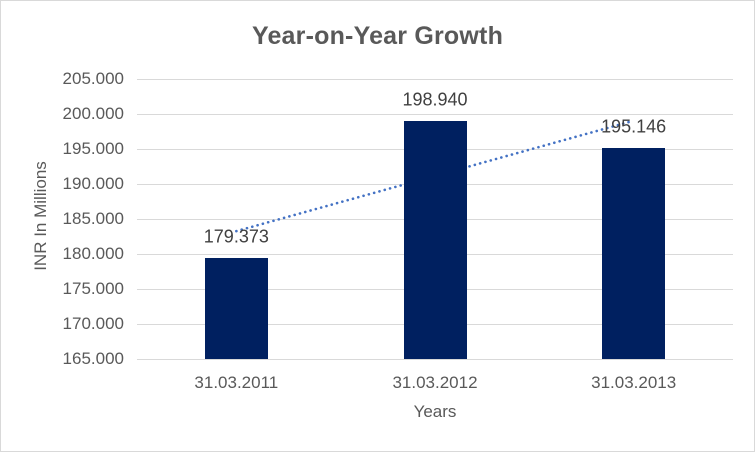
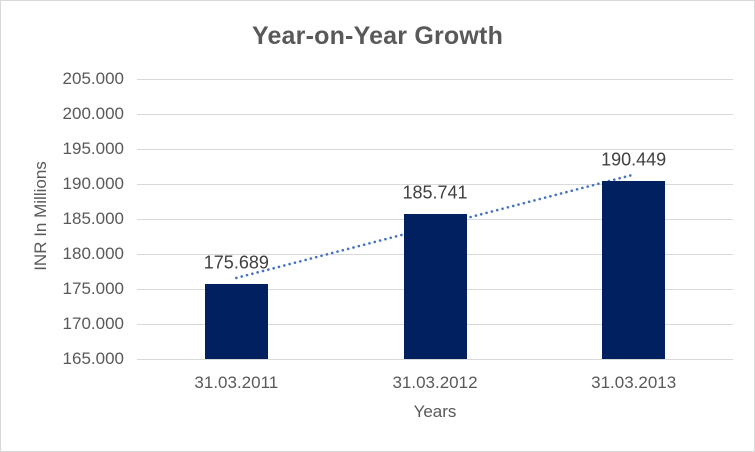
31.03.2011: 179.373 -> 175.689
31.03.2012: 198.940 -> 185.741
31.03.2013: 195.146 -> 190.449
